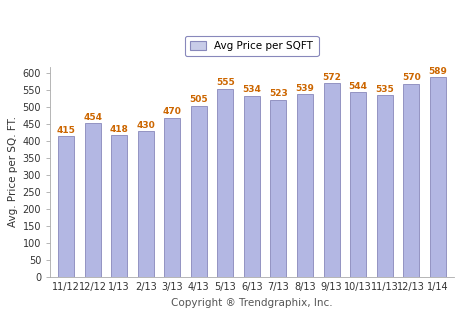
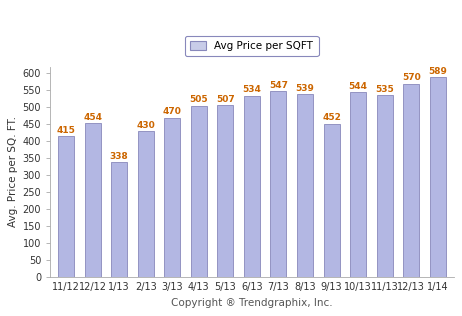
1/13: 418 -> 338
5/13: 555 -> 507
7/13: 523 -> 547
9/13: 572 -> 452
